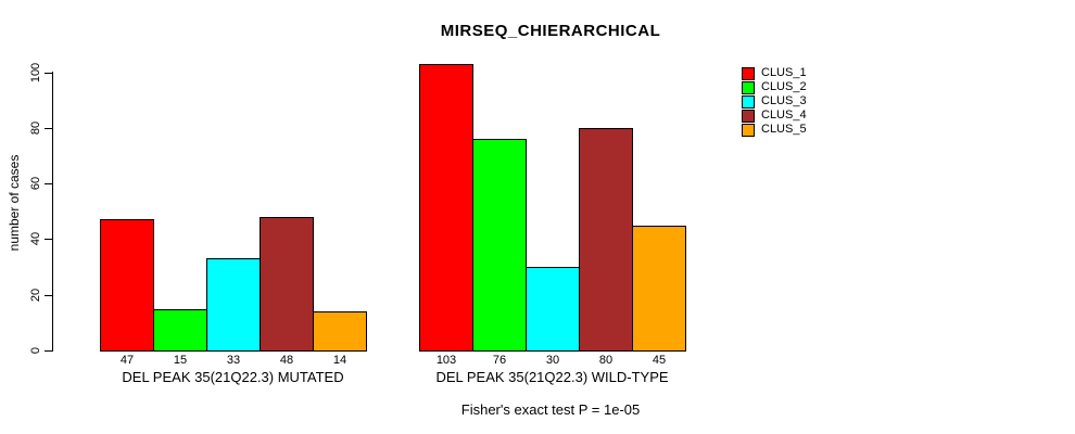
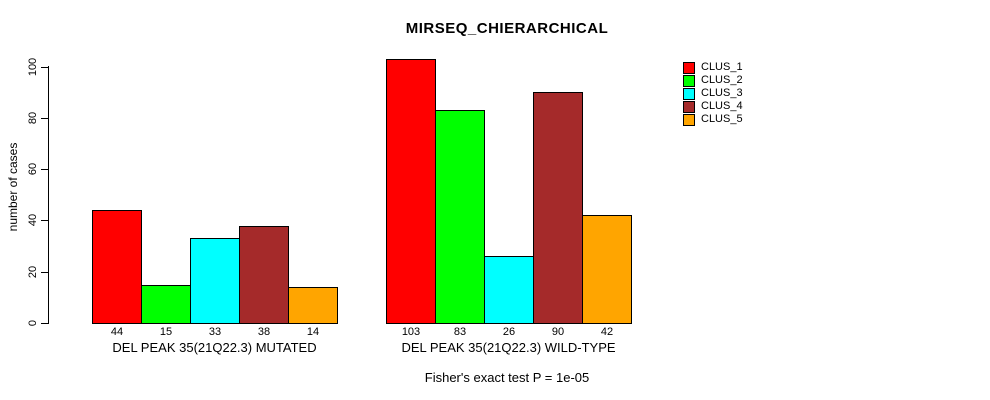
CLUS_1/DEL PEAK 35(21Q22.3) MUTATED: 47 -> 44
CLUS_4/DEL PEAK 35(21Q22.3) MUTATED: 48 -> 38
CLUS_2/DEL PEAK 35(21Q22.3) WILD-TYPE: 76 -> 83
CLUS_3/DEL PEAK 35(21Q22.3) WILD-TYPE: 30 -> 26
CLUS_4/DEL PEAK 35(21Q22.3) WILD-TYPE: 80 -> 90
CLUS_5/DEL PEAK 35(21Q22.3) WILD-TYPE: 45 -> 42
